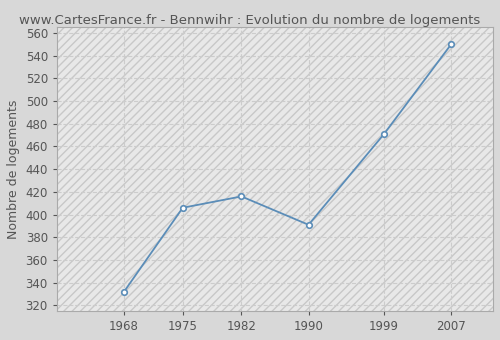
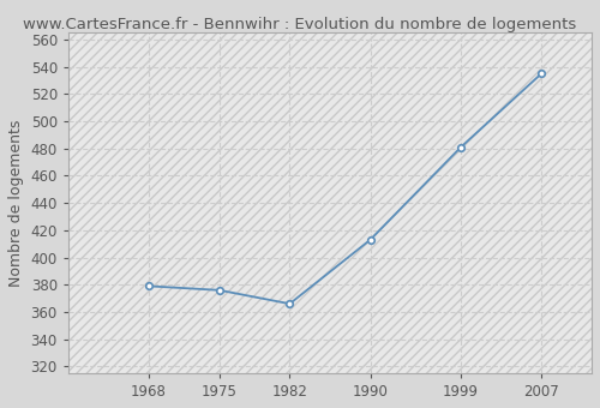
1968: 332 -> 379
1975: 406 -> 376
1982: 416 -> 366
1990: 391 -> 413
1999: 471 -> 481
2007: 550 -> 535
